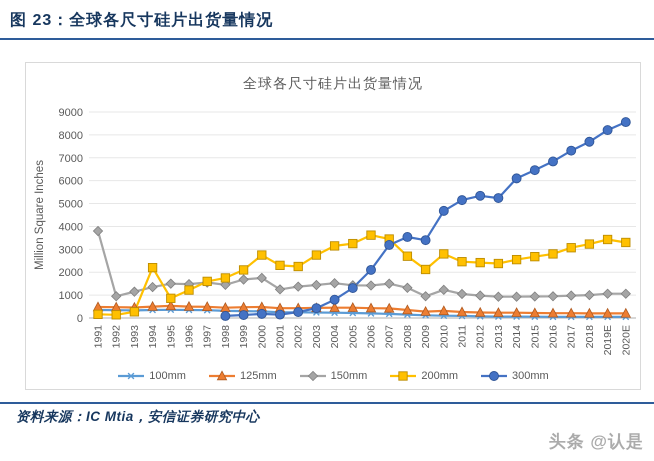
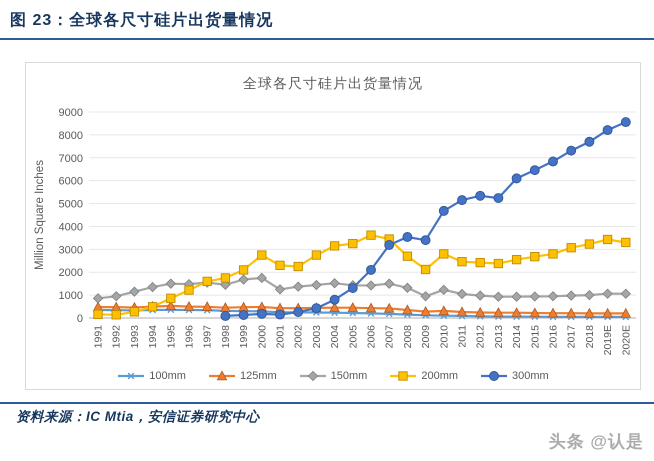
150mm/1991: 3800 -> 900
200mm/1994: 2200 -> 500
